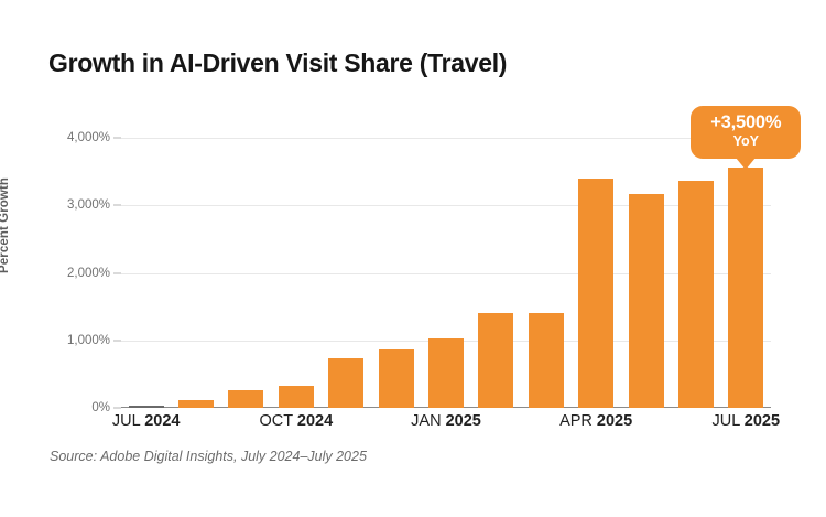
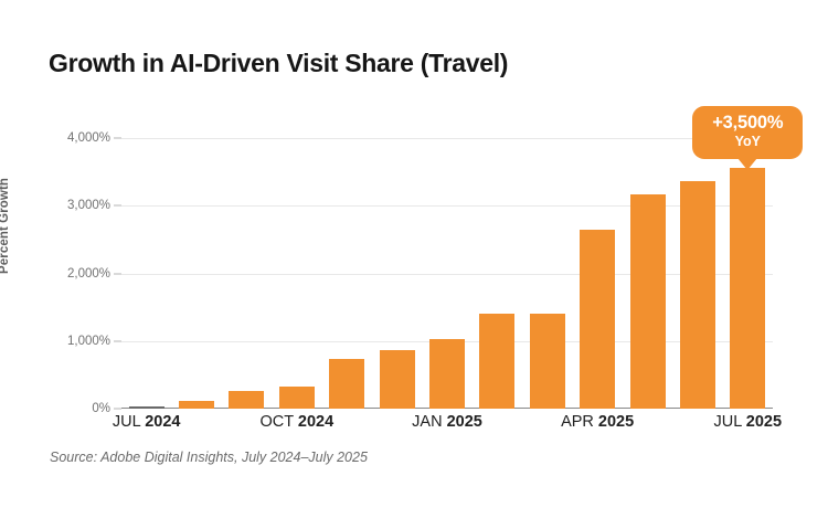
APR 2025: 3400% -> 2600%
